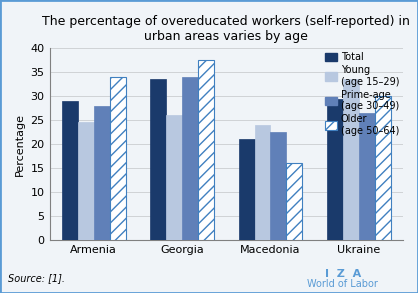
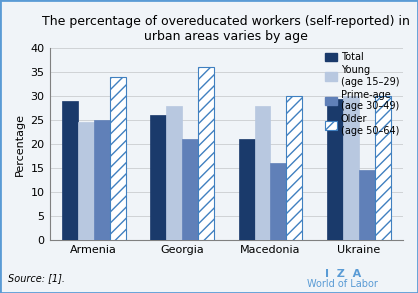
Prime-age (age 30–49)/Armenia: 28.0 -> 25.0
Total/Georgia: 33.5 -> 26.0
Young (age 15–29)/Georgia: 26.0 -> 28.0
Prime-age (age 30–49)/Georgia: 34.0 -> 21.0
Older (age 50–64)/Georgia: 37.5 -> 36.0
Young (age 15–29)/Macedonia: 24.0 -> 28.0
Prime-age (age 30–49)/Macedonia: 22.5 -> 16.0
Older (age 50–64)/Macedonia: 16.0 -> 30.0
Young (age 15–29)/Ukraine: 33.5 -> 30.0
Prime-age (age 30–49)/Ukraine: 26.5 -> 14.5
